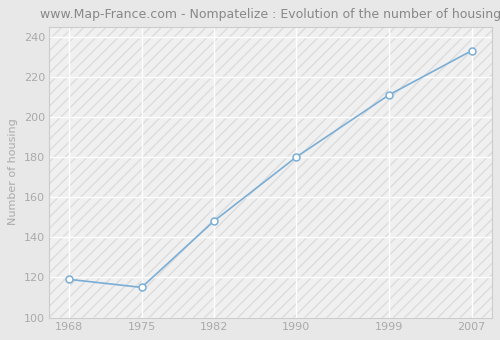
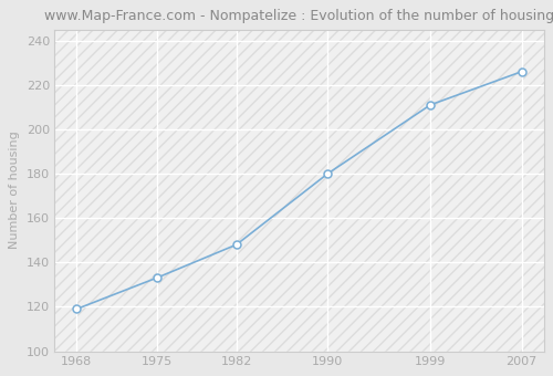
1975: 115 -> 133
2007: 233 -> 226
